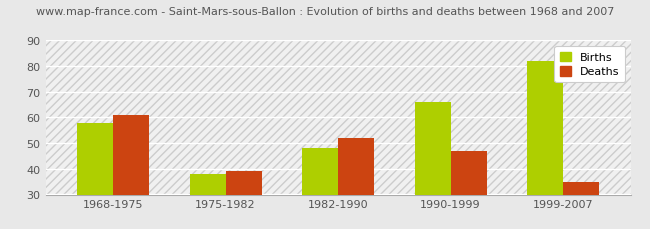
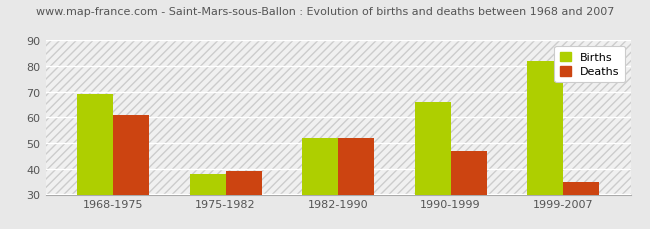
Births/1968-1975: 58 -> 69
Births/1982-1990: 48 -> 52
